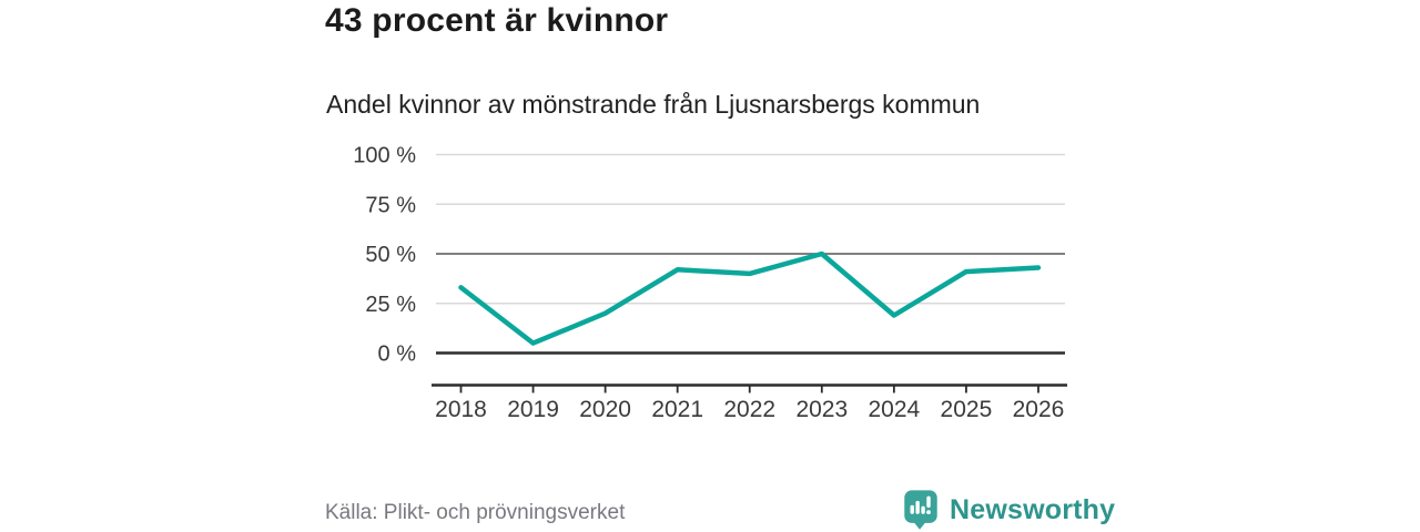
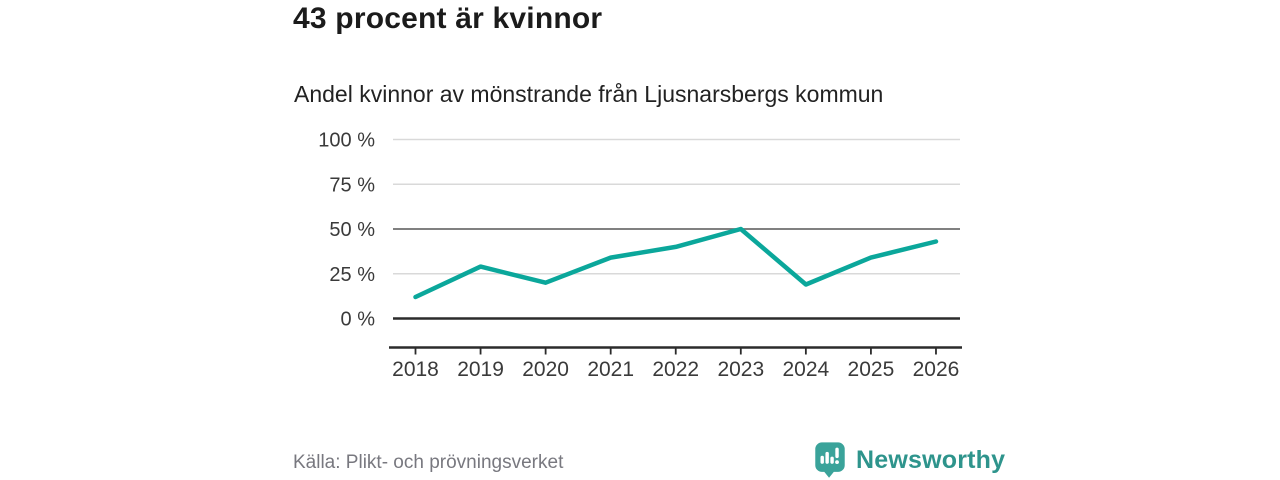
2018: 33% -> 12%
2019: 5% -> 29%
2021: 42% -> 34%
2025: 41% -> 34%
